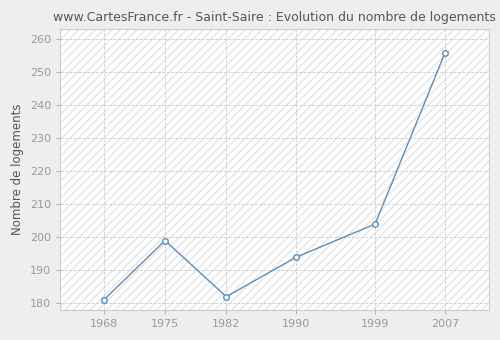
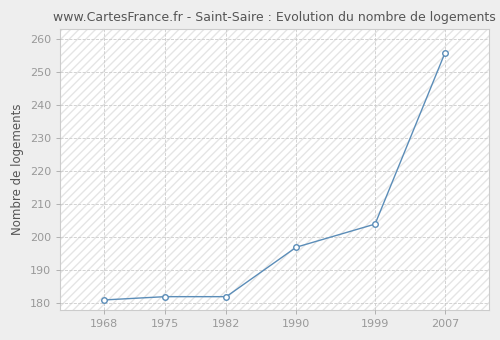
1975: 199 -> 182
1990: 194 -> 197
